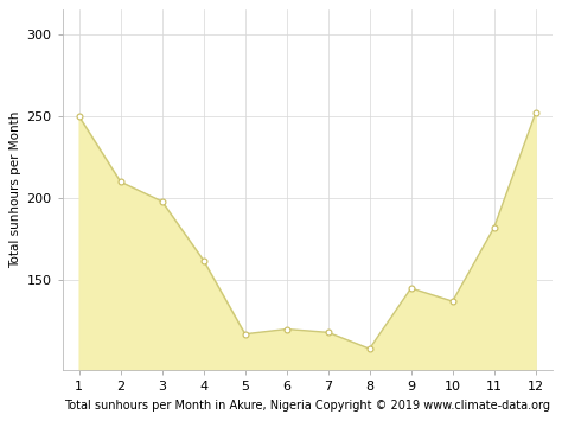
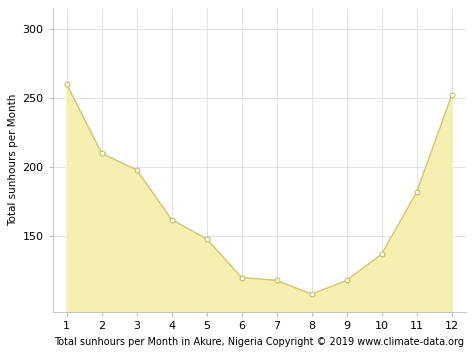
1: 250 -> 260
5: 117 -> 148
9: 145 -> 118
